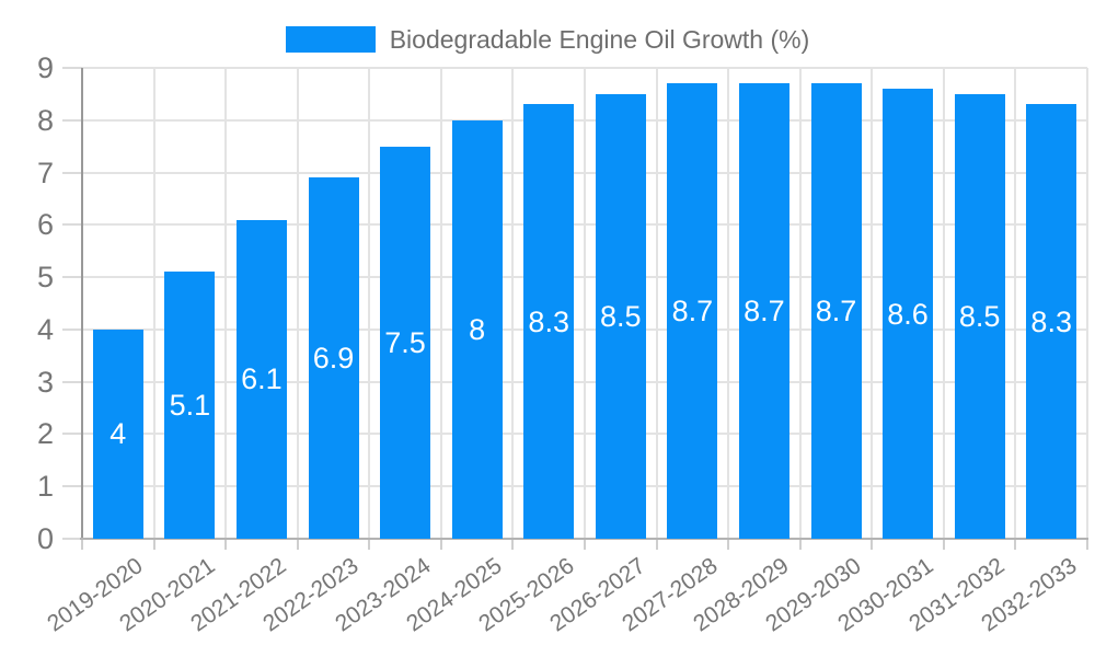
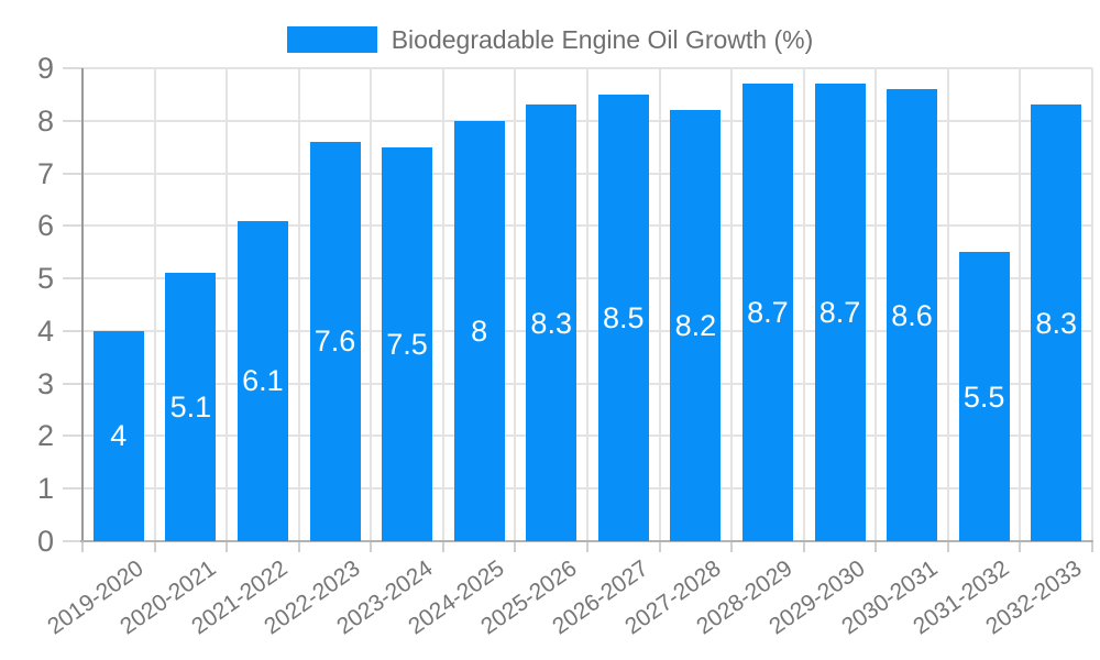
2022-2023: 6.9 -> 7.6
2027-2028: 8.7 -> 8.2
2031-2032: 8.5 -> 5.5
